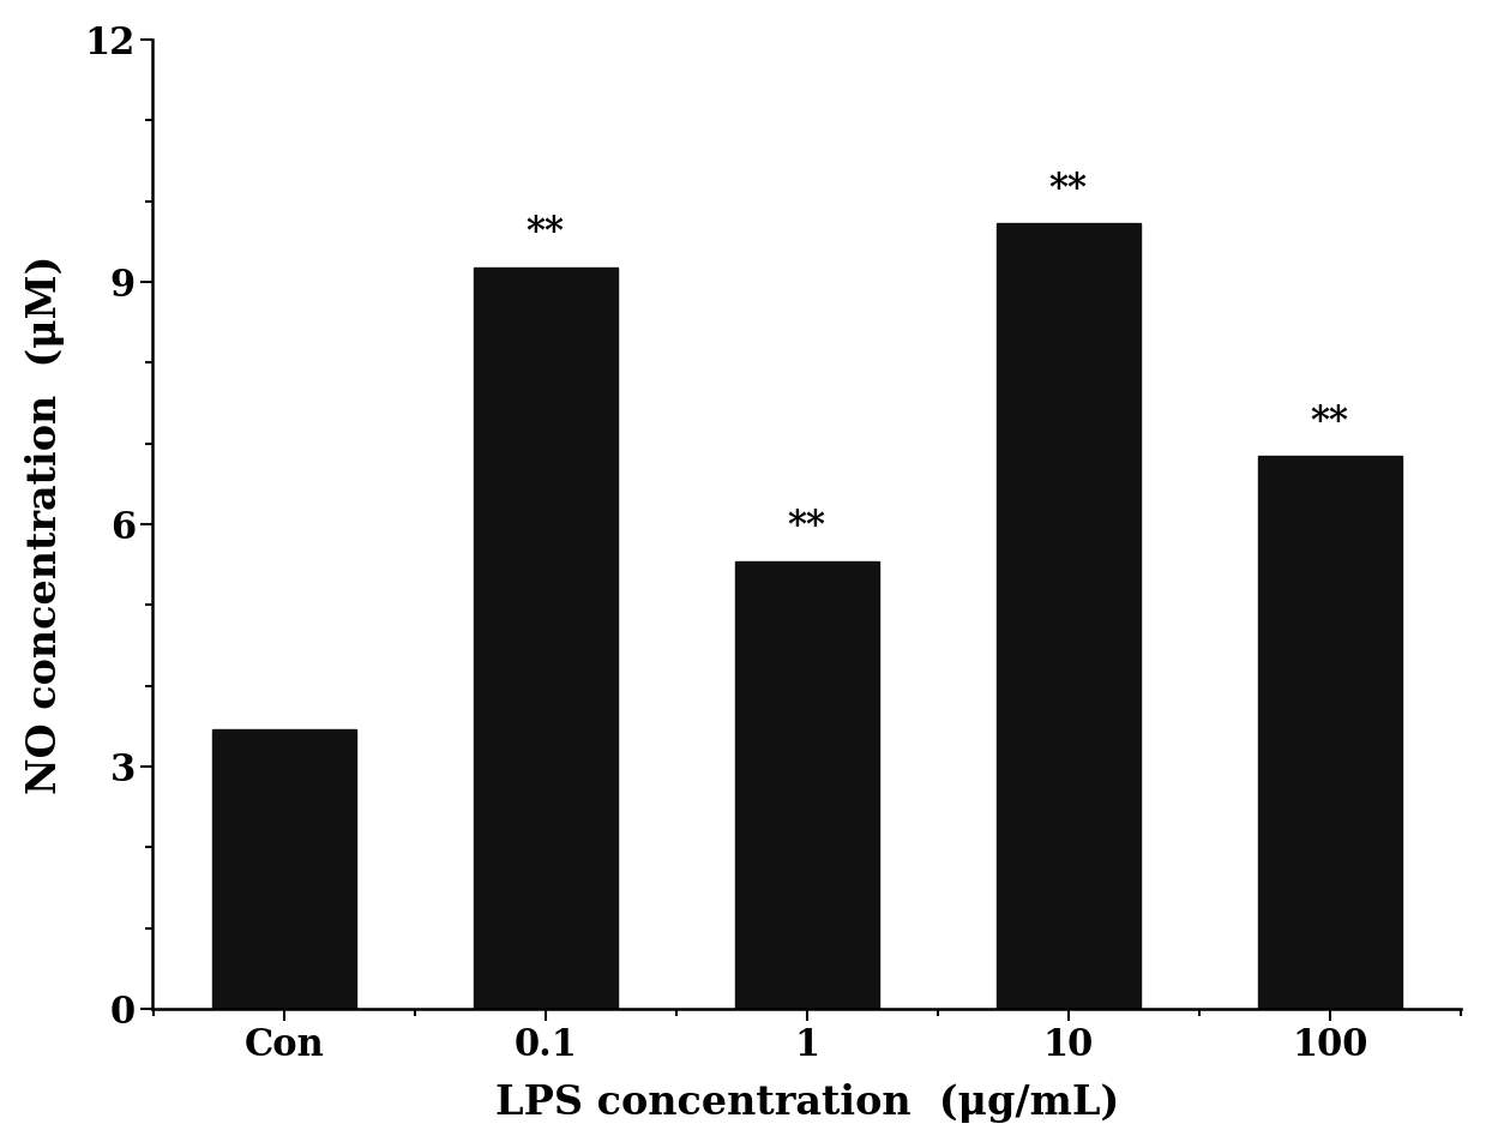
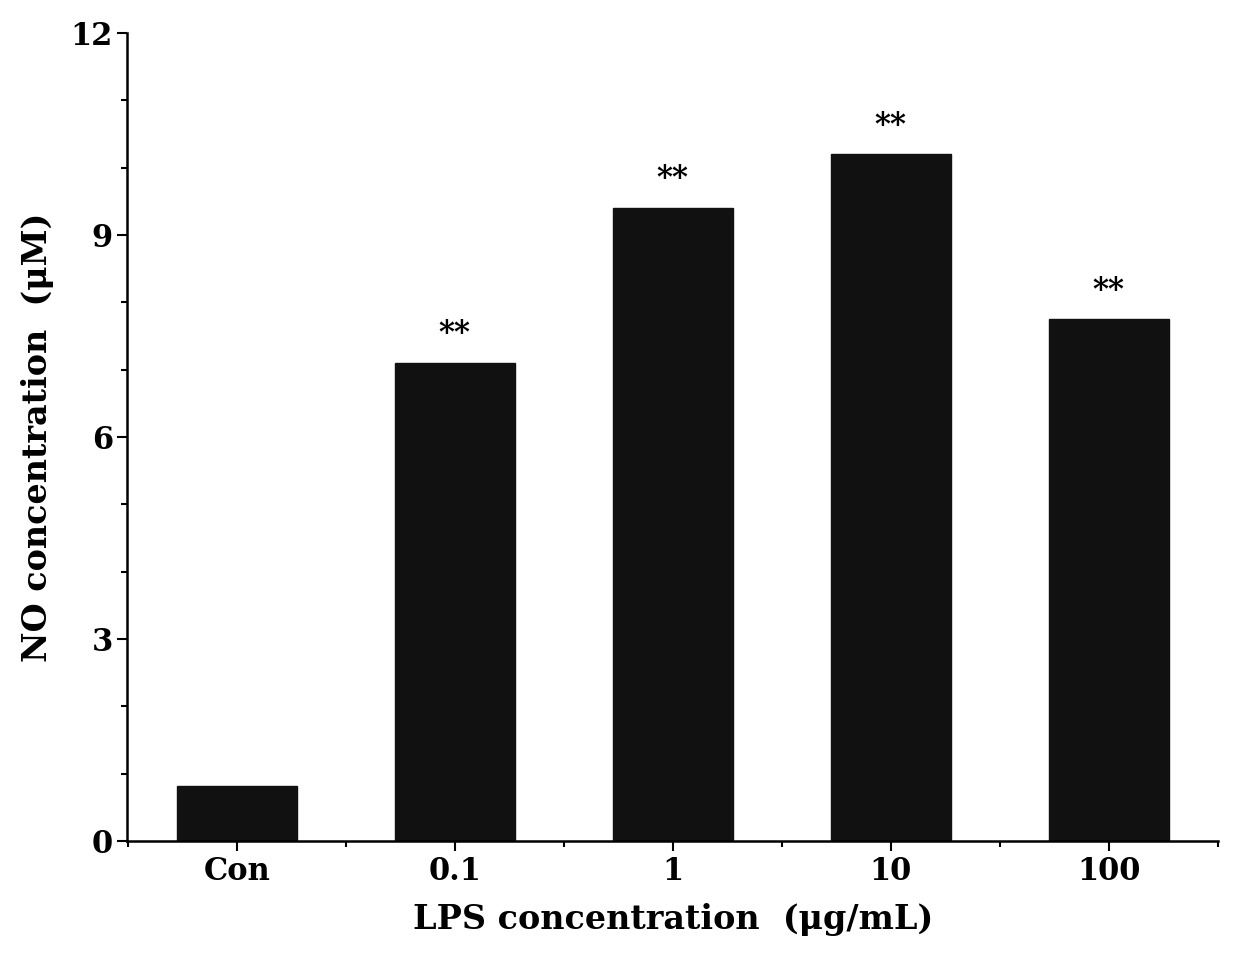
Con: 3.46 -> 0.82
0.1: 9.18 -> 7.10
1: 5.54 -> 9.40
10: 9.72 -> 10.20
100: 6.84 -> 7.75
